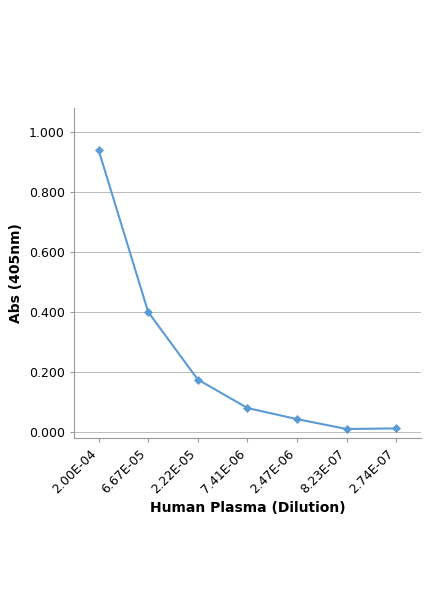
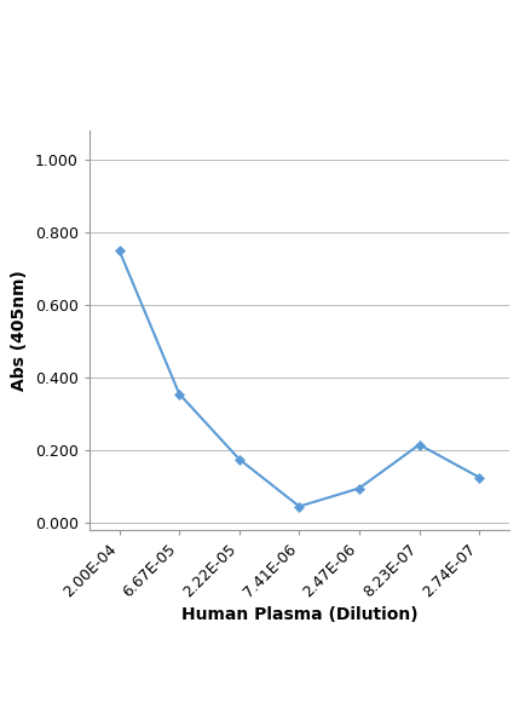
2.00E-04: 0.940 -> 0.750
6.67E-05: 0.400 -> 0.355
7.41E-06: 0.080 -> 0.045
2.47E-06: 0.043 -> 0.095
8.23E-07: 0.010 -> 0.215
2.74E-07: 0.012 -> 0.125
